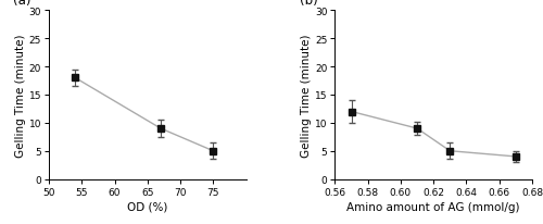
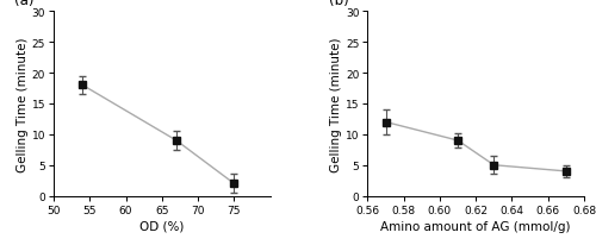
75: 5 -> 2
